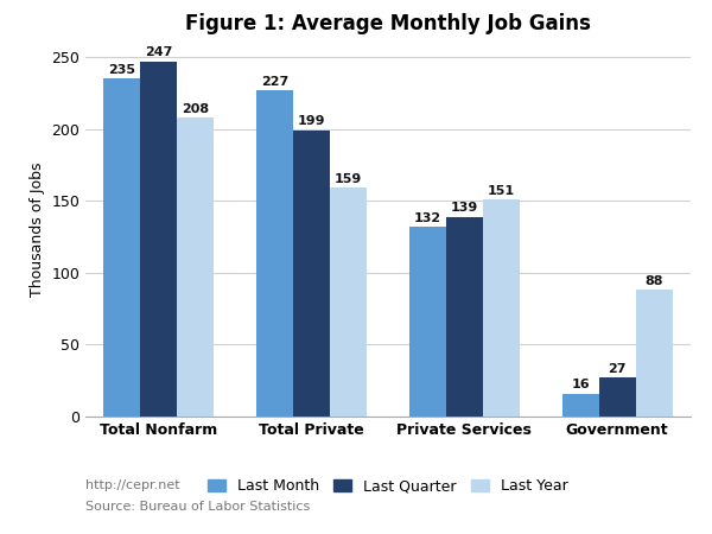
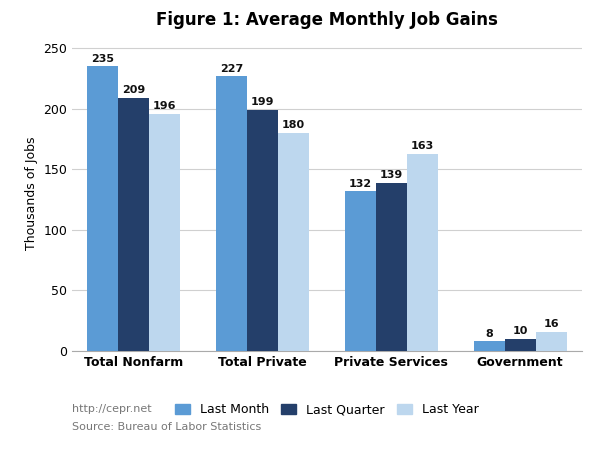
Last Quarter/Total Nonfarm: 247 -> 209
Last Year/Total Nonfarm: 208 -> 196
Last Year/Total Private: 159 -> 180
Last Year/Private Services: 151 -> 163
Last Month/Government: 16 -> 8
Last Quarter/Government: 27 -> 10
Last Year/Government: 88 -> 16
